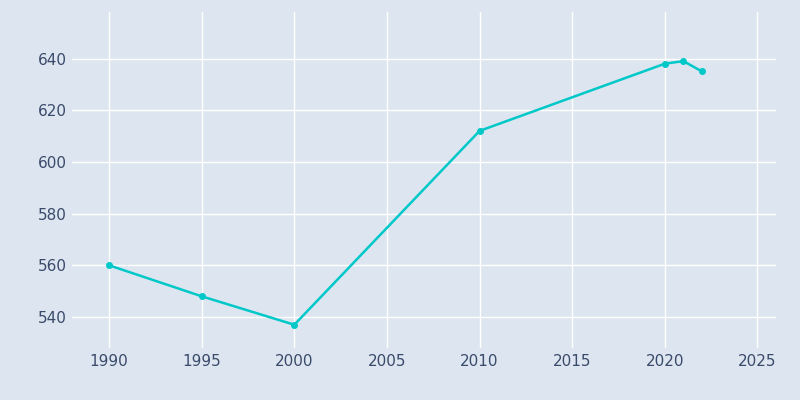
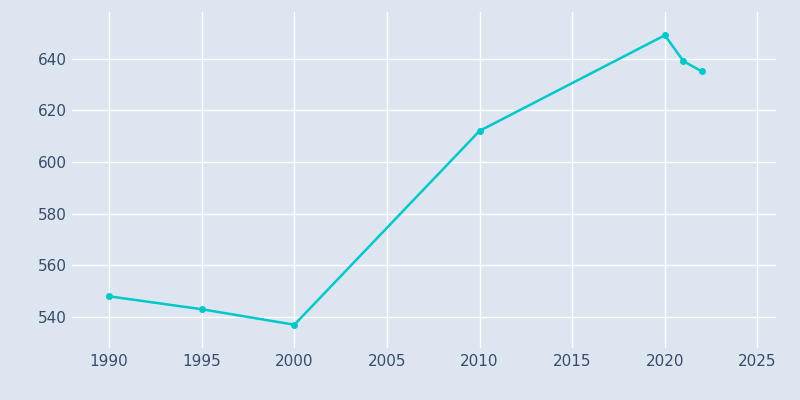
1990: 560 -> 548
1995: 548 -> 543
2020: 638 -> 649
